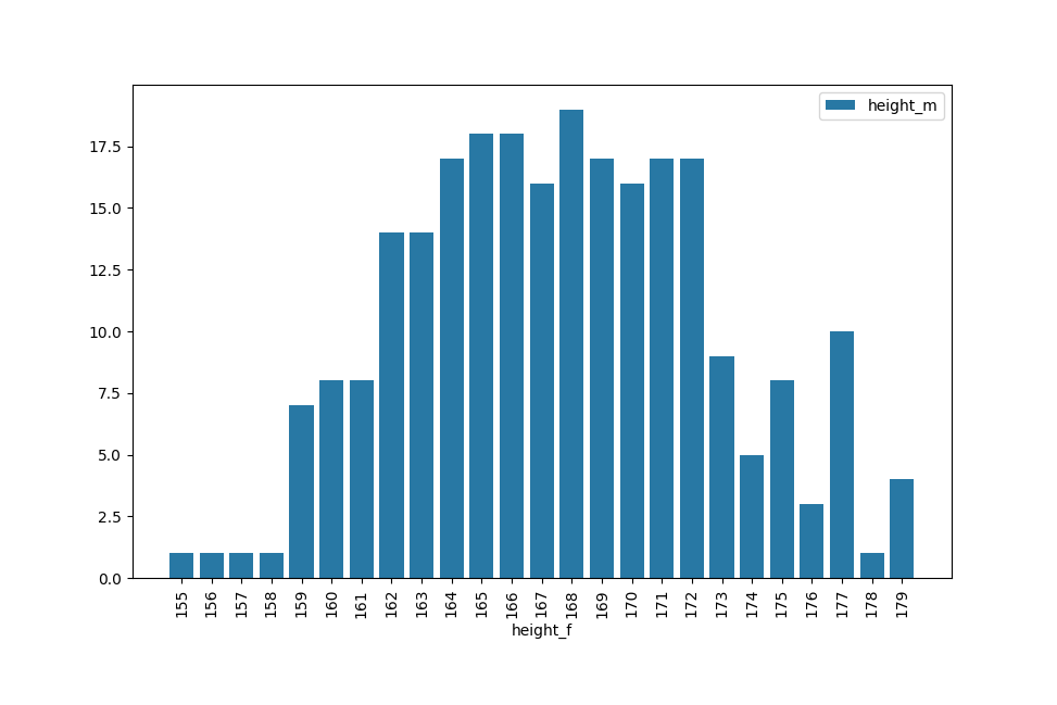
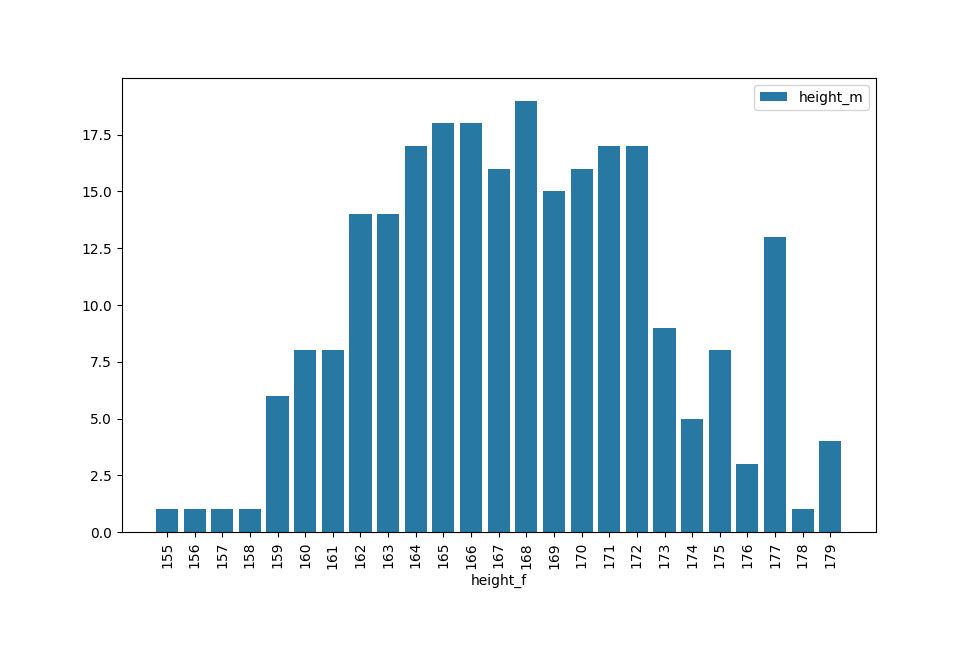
159: 7 -> 6
169: 17 -> 15
177: 10 -> 13
